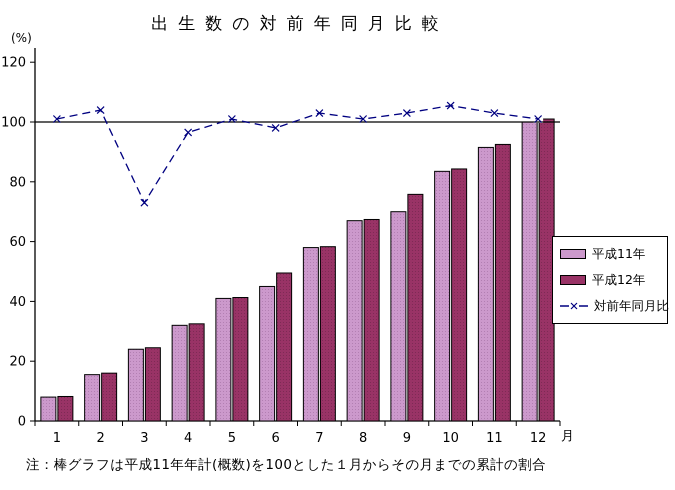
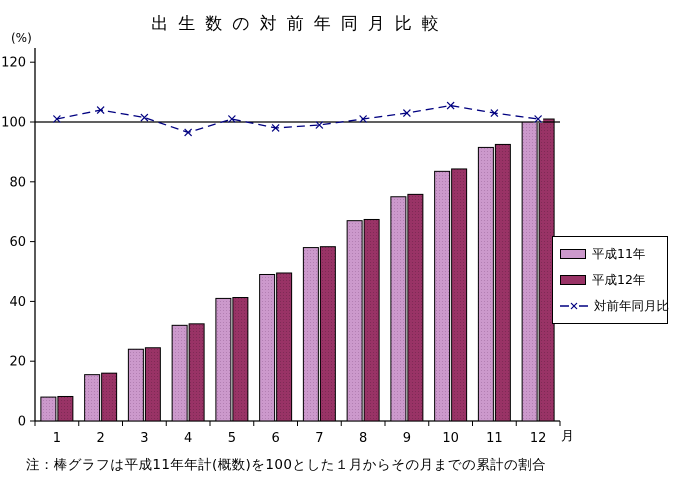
対前年同月比/3: 73 -> 102
平成11年/6: 45 -> 49
対前年同月比/7: 103 -> 99
平成11年/9: 70 -> 75
